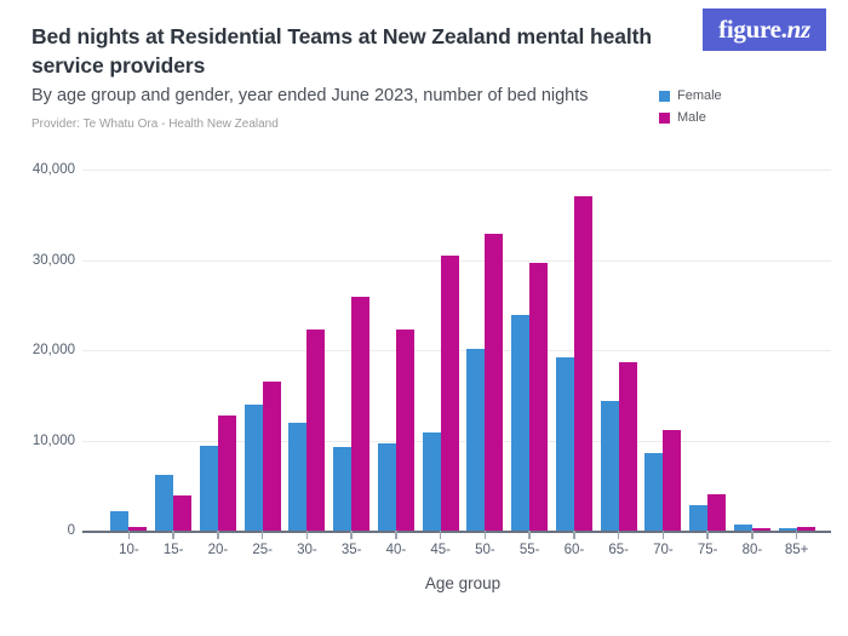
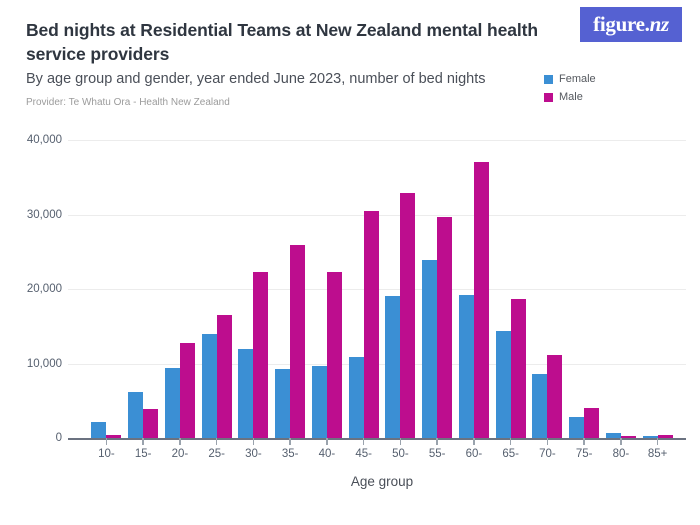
Female/50-: 20000 -> 19000
